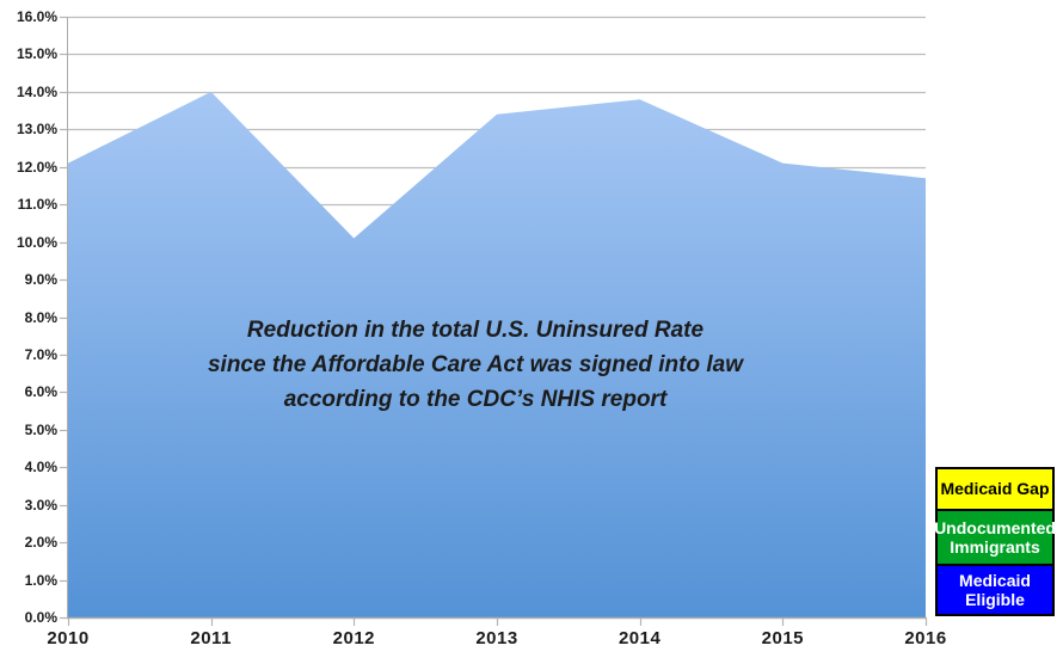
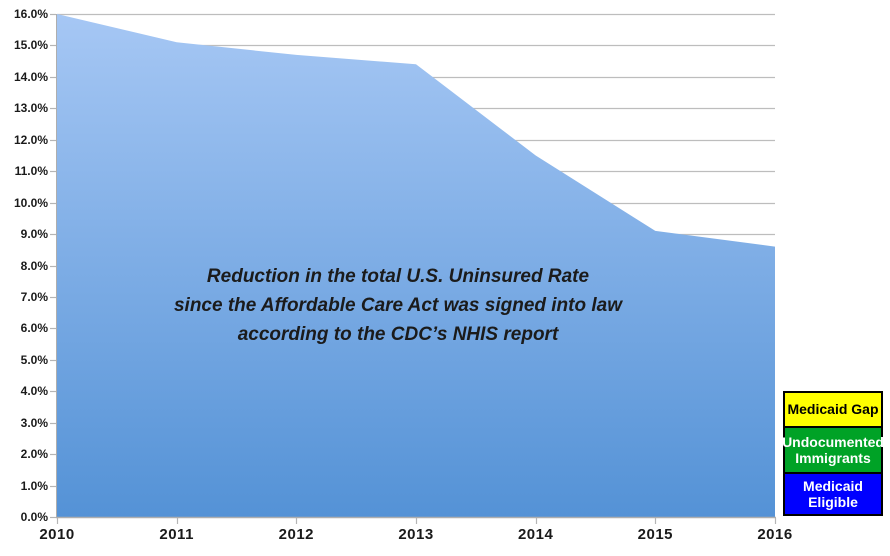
2010: 12.1% -> 16.0%
2011: 14.0% -> 15.1%
2012: 10.1% -> 14.7%
2013: 13.4% -> 14.4%
2014: 13.8% -> 11.5%
2015: 12.1% -> 9.1%
2016: 11.7% -> 8.6%
